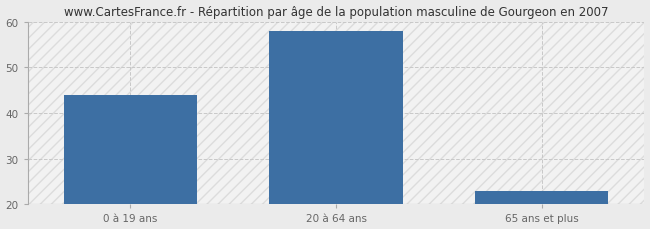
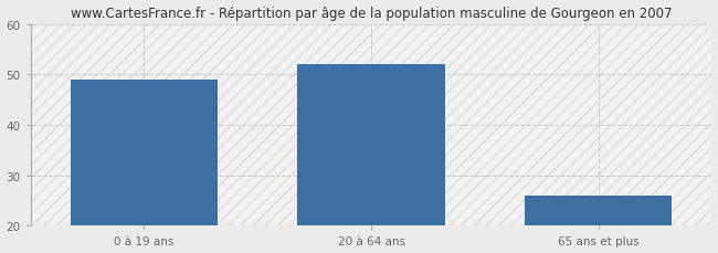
0 à 19 ans: 44 -> 49
20 à 64 ans: 58 -> 52
65 ans et plus: 23 -> 26
